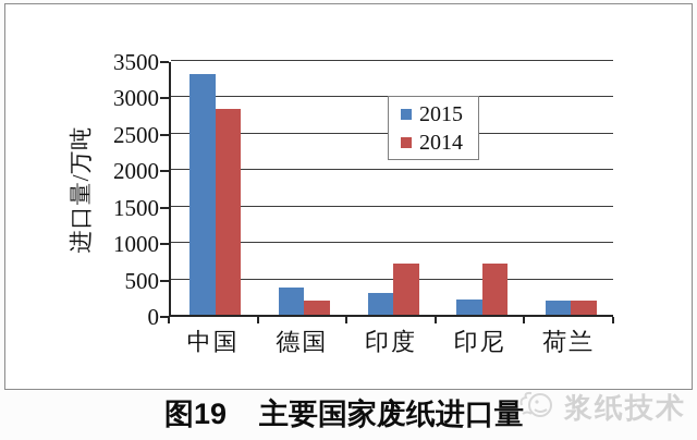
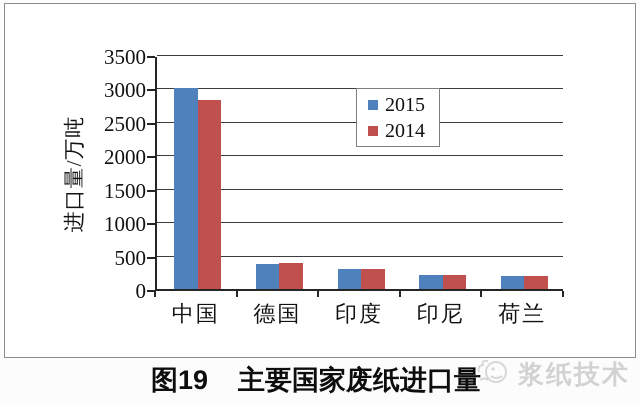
2015/中国: 3300 -> 3000
2014/德国: 200 -> 400
2014/印度: 700 -> 300
2014/印尼: 700 -> 200
